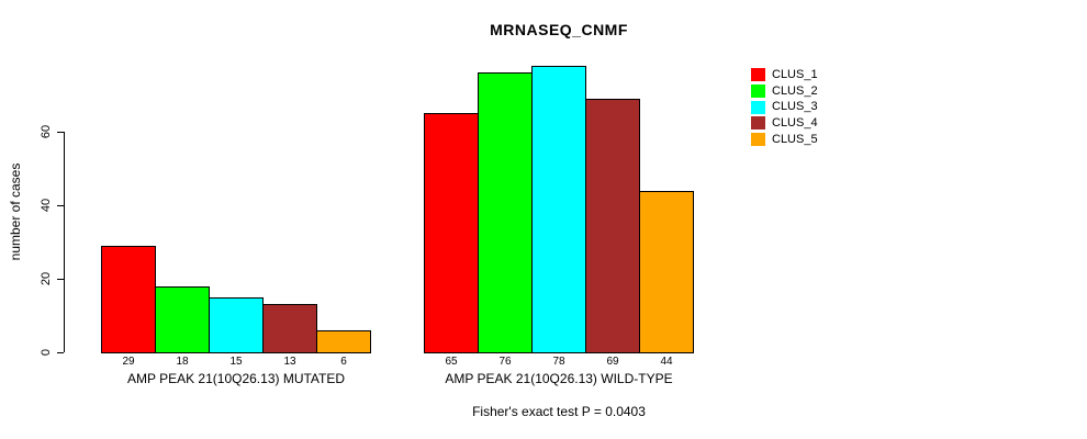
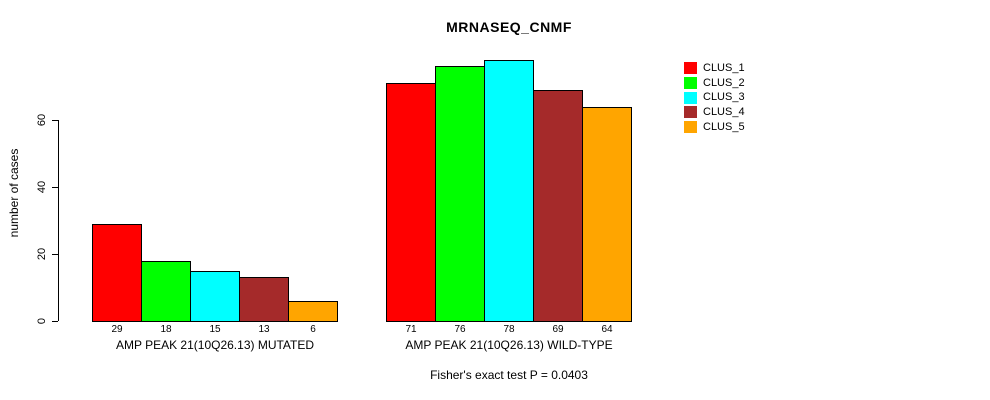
CLUS_1/AMP PEAK 21(10Q26.13) WILD-TYPE: 65 -> 71
CLUS_5/AMP PEAK 21(10Q26.13) WILD-TYPE: 44 -> 64
